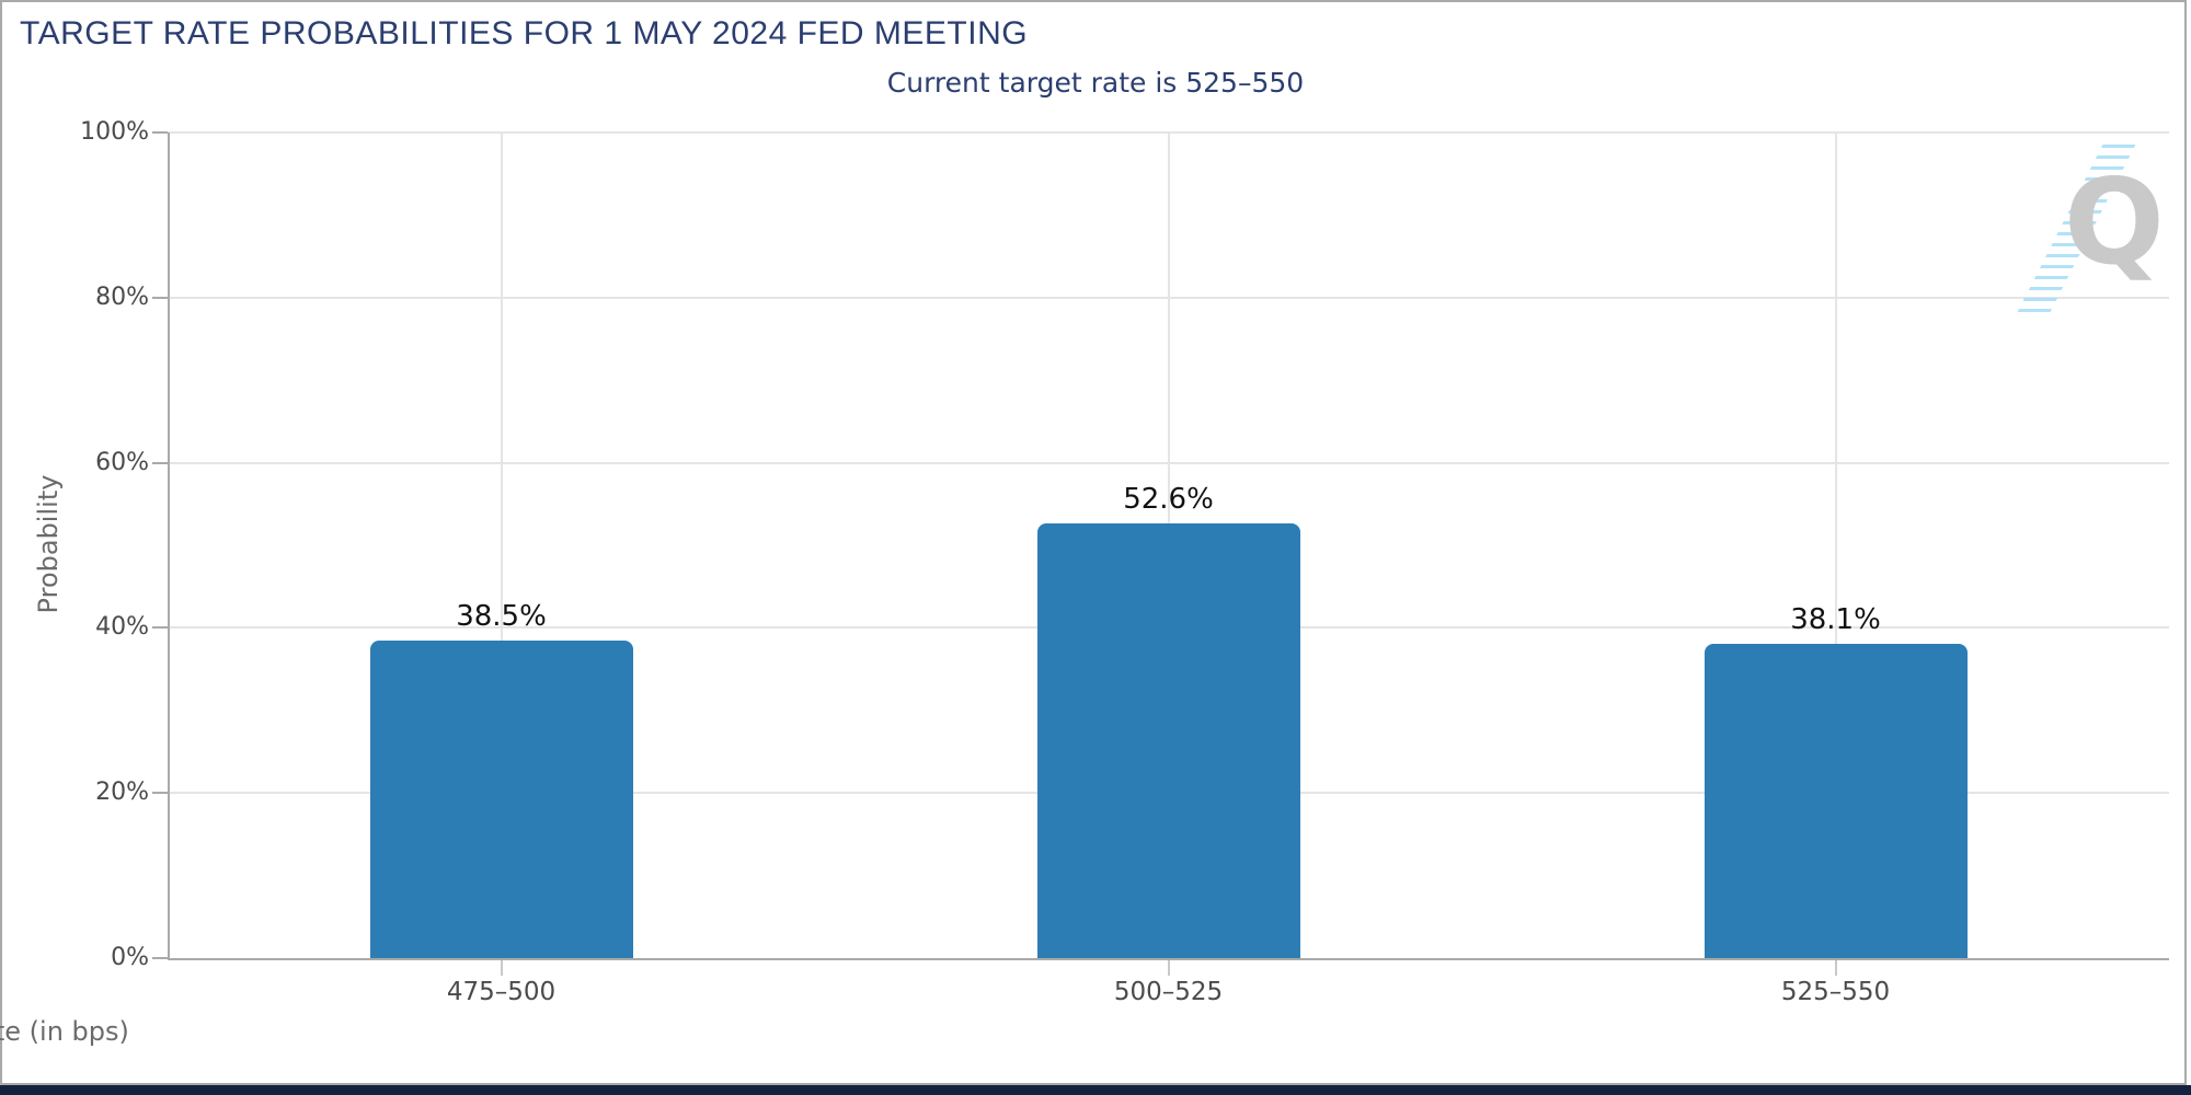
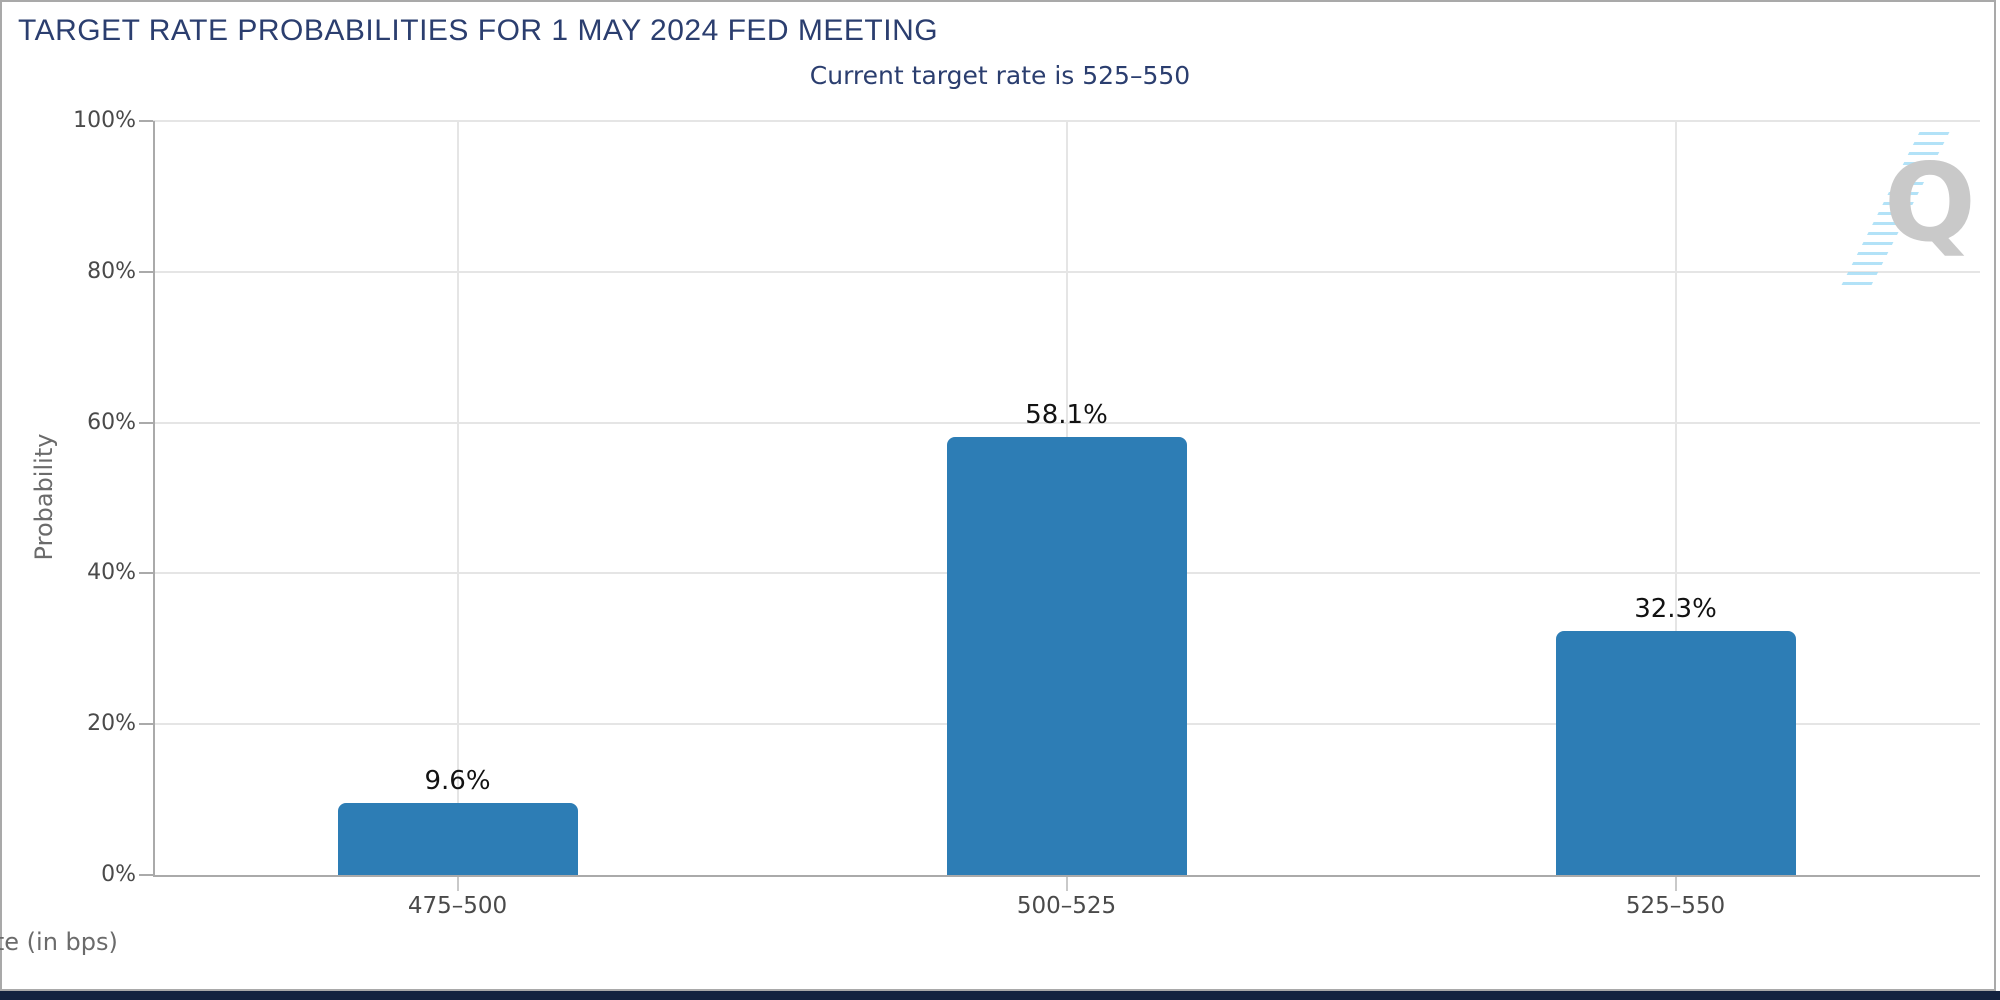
475–500: 38.5% -> 9.6%
500–525: 52.6% -> 58.1%
525–550: 38.1% -> 32.3%
